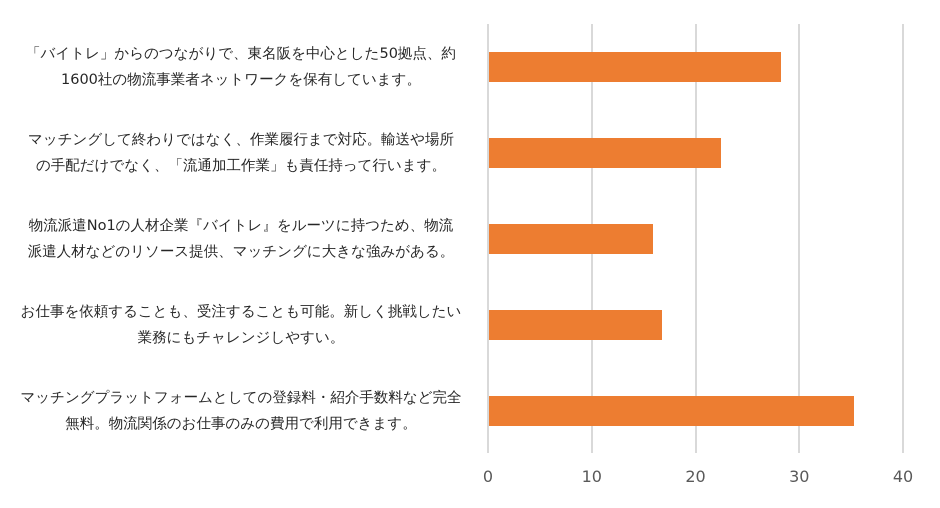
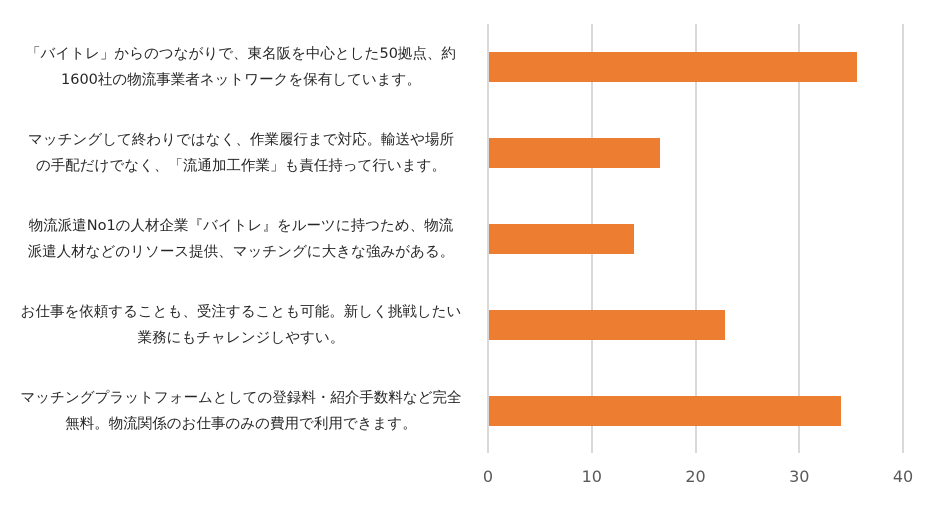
「バイトレ」からのつながりで、東名阪を中心とした50拠点、約1600社の物流事業者ネットワークを保有しています。: 28.2 -> 35.6
マッチングして終わりではなく、作業履行まで対応。輸送や場所の手配だけでなく、「流通加工作業」も責任持って行います。: 22.5 -> 16.6
物流派遣No1の人材企業『バイトレ』をルーツに持つため、物流派遣人材などのリソース提供、マッチングに大きな強みがある。: 15.9 -> 14.1
お仕事を依頼することも、受注することも可能。新しく挑戦したい業務にもチャレンジしやすい。: 16.8 -> 22.8
マッチングプラットフォームとしての登録料・紹介手数料など完全無料。物流関係のお仕事のみの費用で利用できます。: 35.3 -> 34.0
